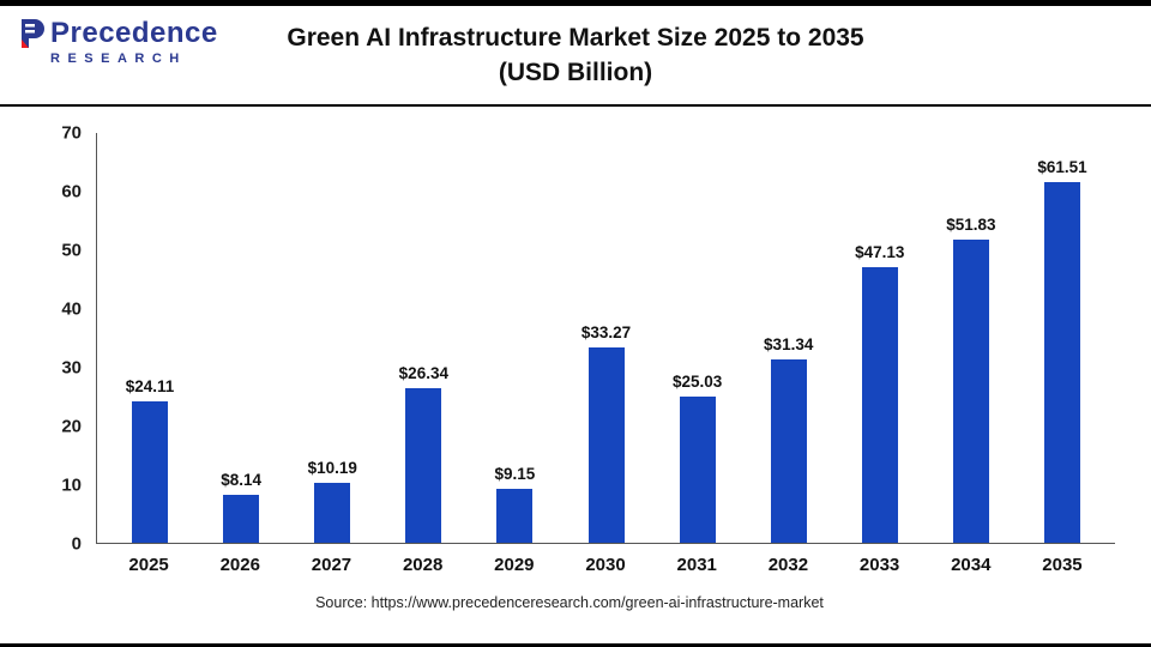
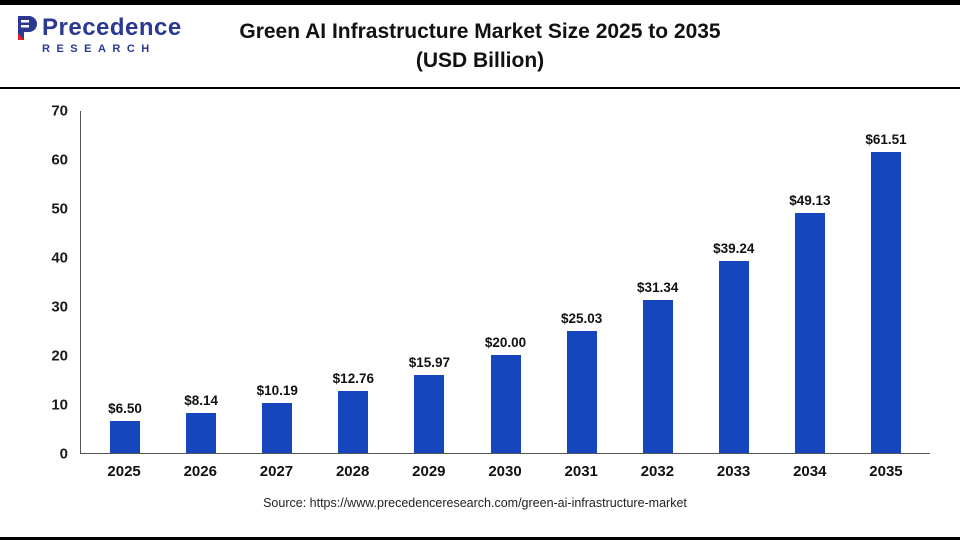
2025: $24.11 -> $6.50
2028: $26.34 -> $12.76
2029: $9.15 -> $15.97
2030: $33.27 -> $20.00
2033: $47.13 -> $39.24
2034: $51.83 -> $49.13
